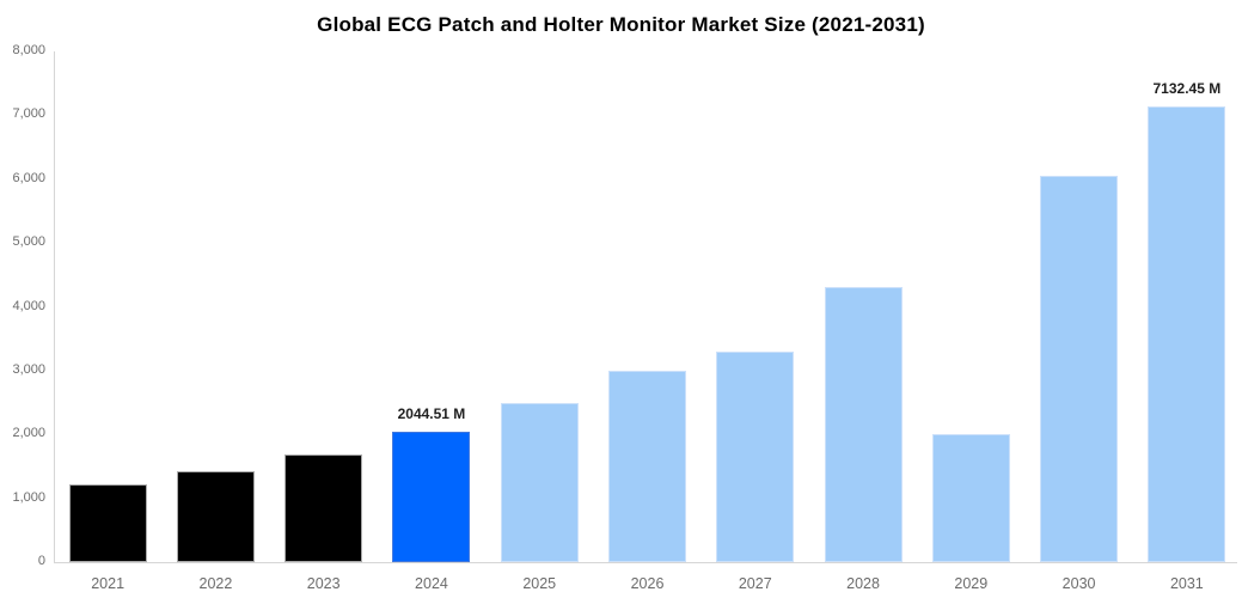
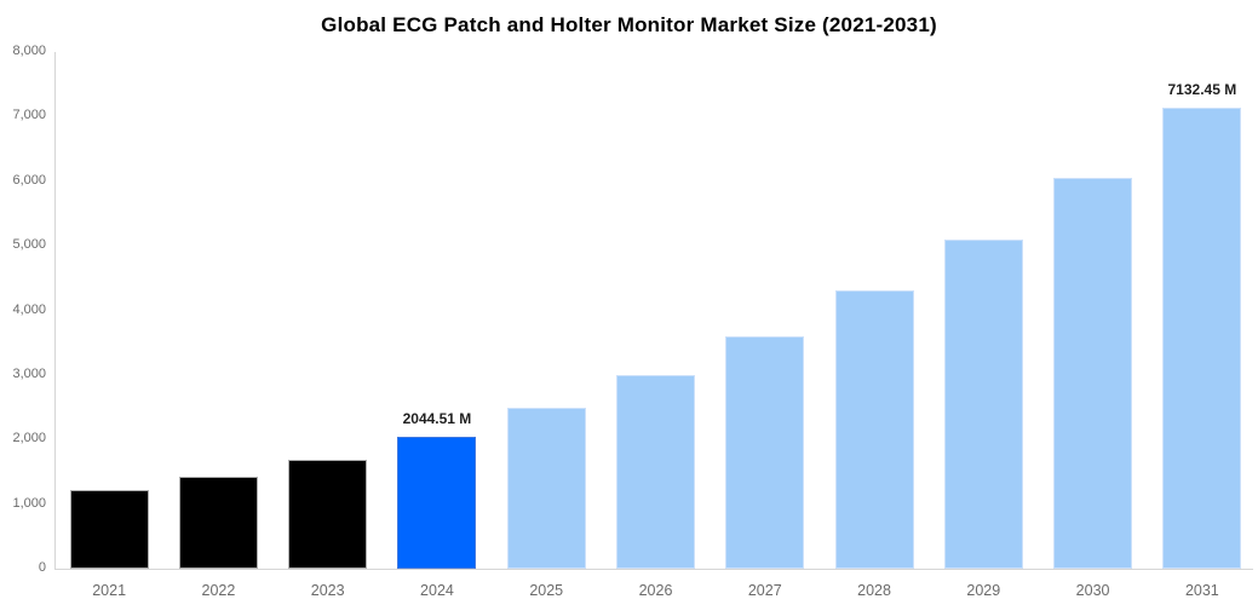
2027: 3300 -> 3600
2029: 2000 -> 5100
